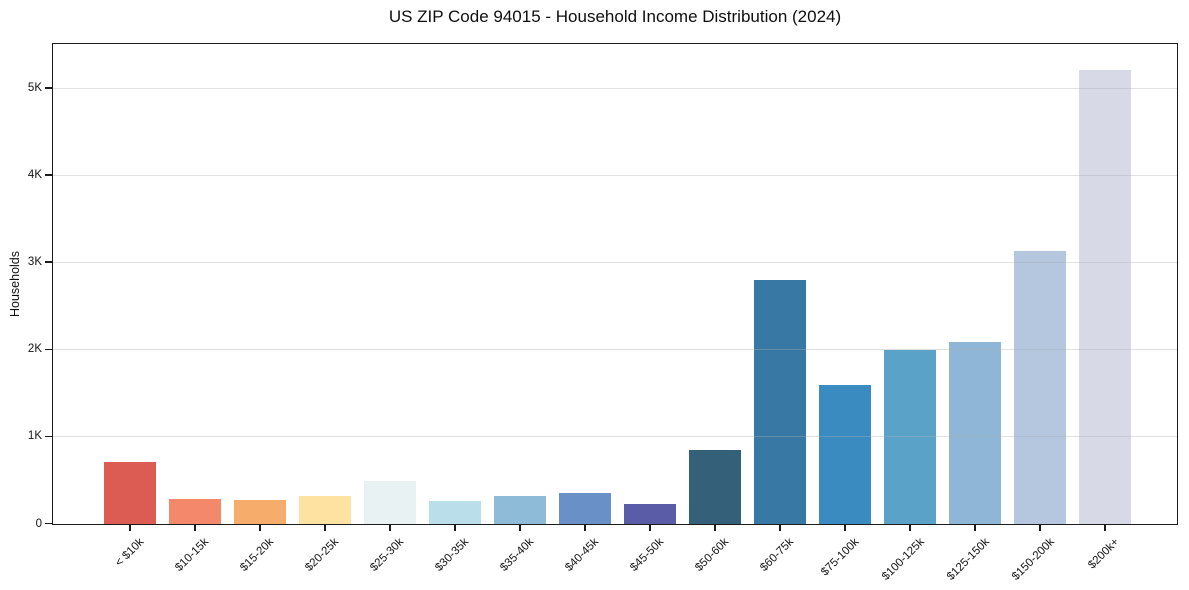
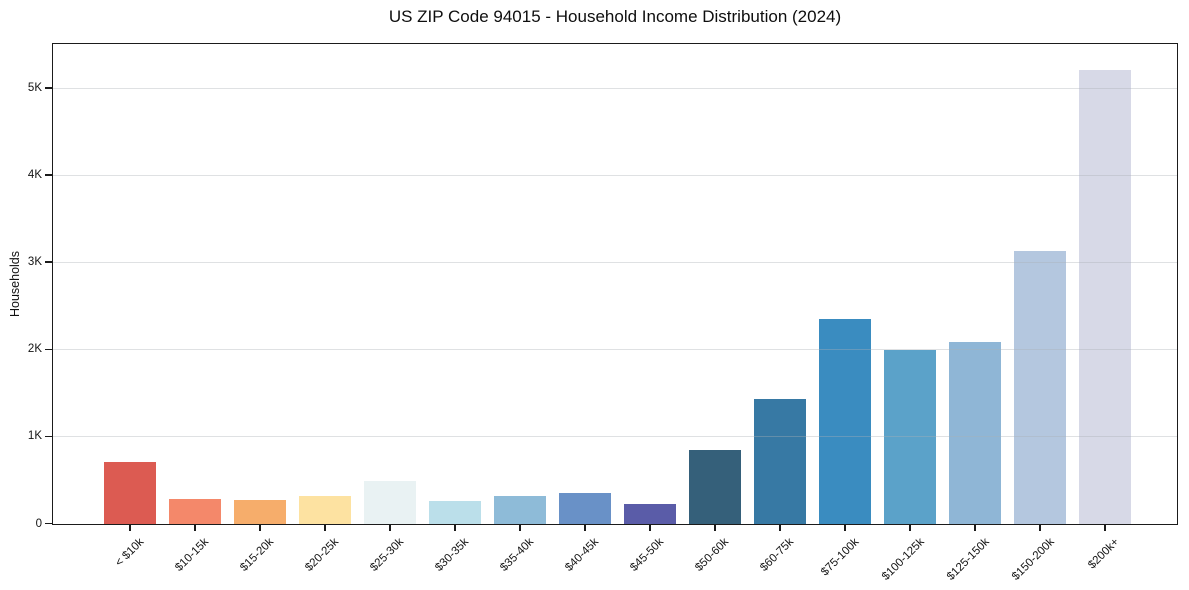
$60-75k: 2.8K -> 1.4K
$75-100k: 1.6K -> 2.4K
